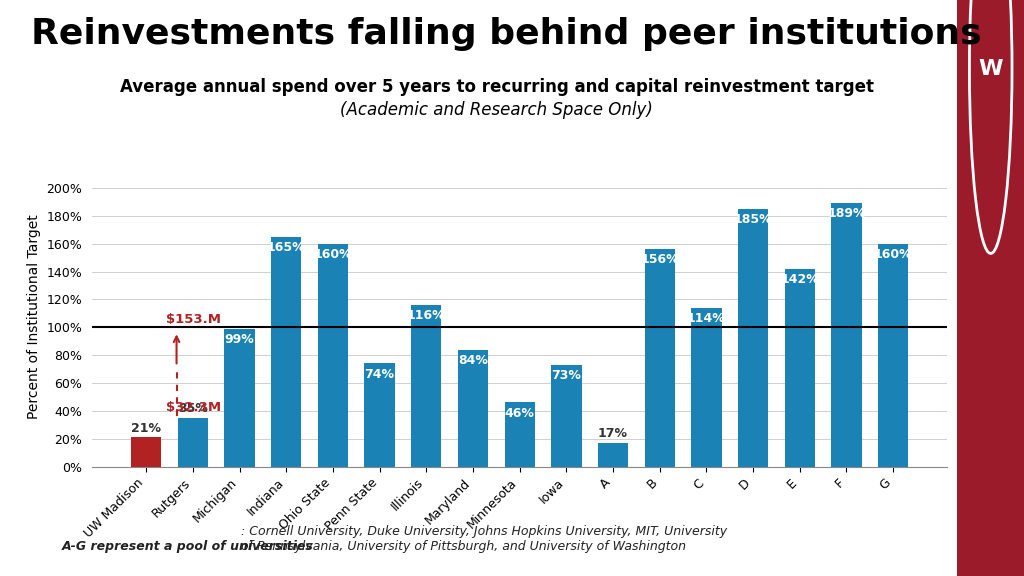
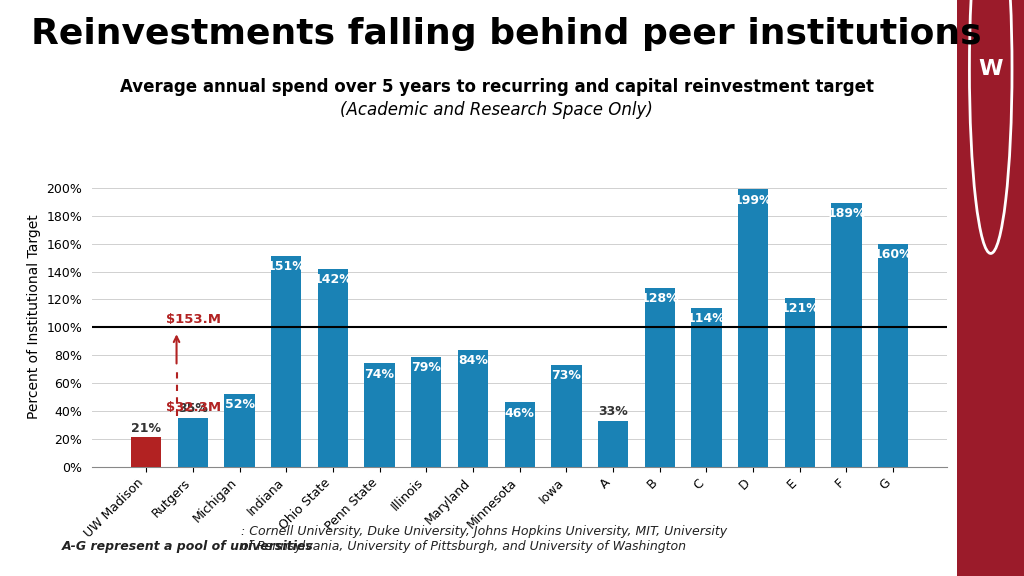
Michigan: 99% -> 52%
Indiana: 165% -> 151%
Ohio State: 160% -> 142%
Illinois: 116% -> 79%
A: 17% -> 33%
B: 156% -> 128%
D: 185% -> 199%
E: 142% -> 121%
